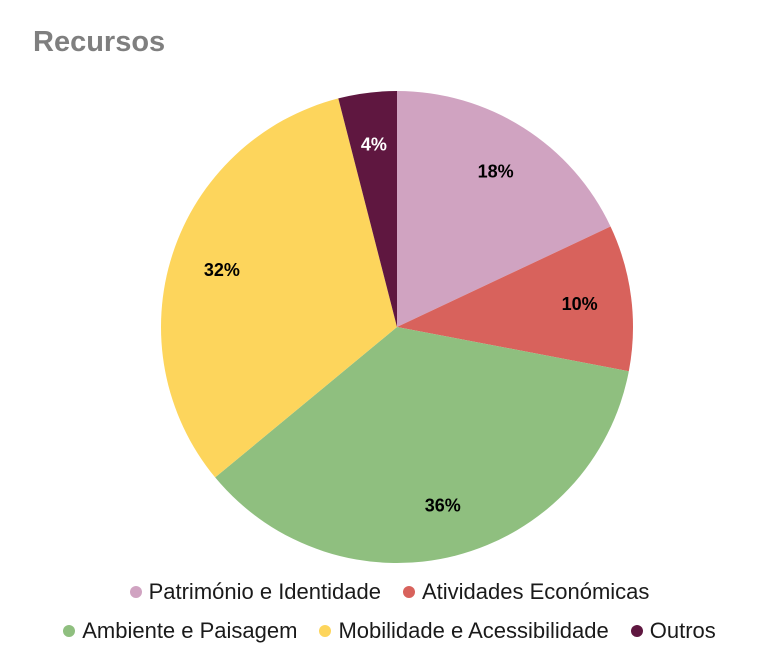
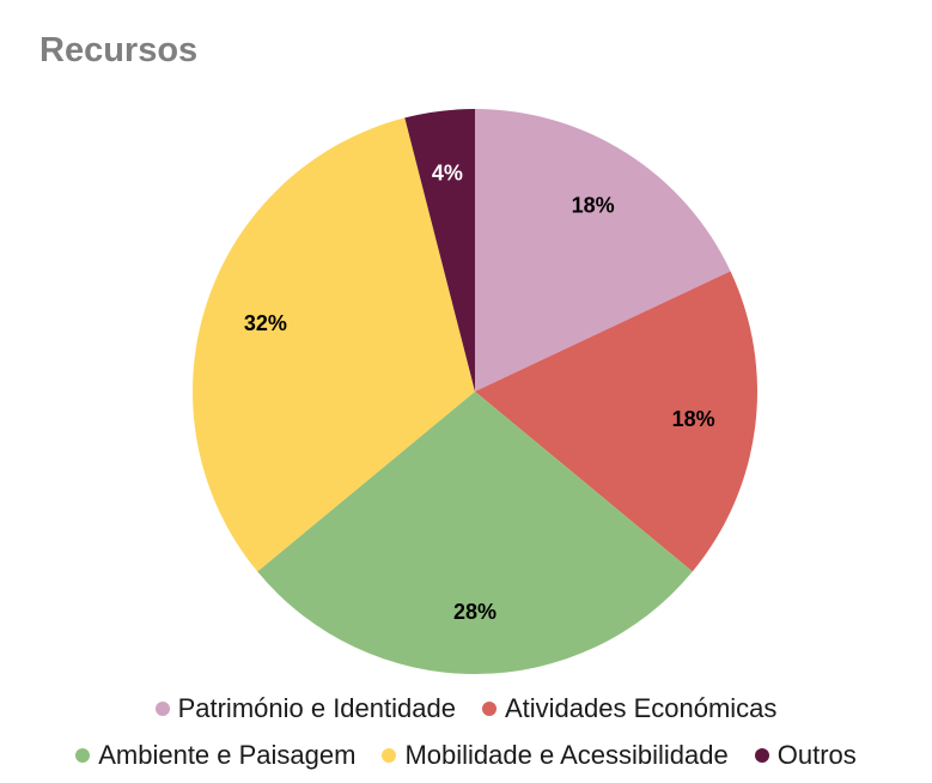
Atividades Económicas: 10% -> 18%
Ambiente e Paisagem: 36% -> 28%
